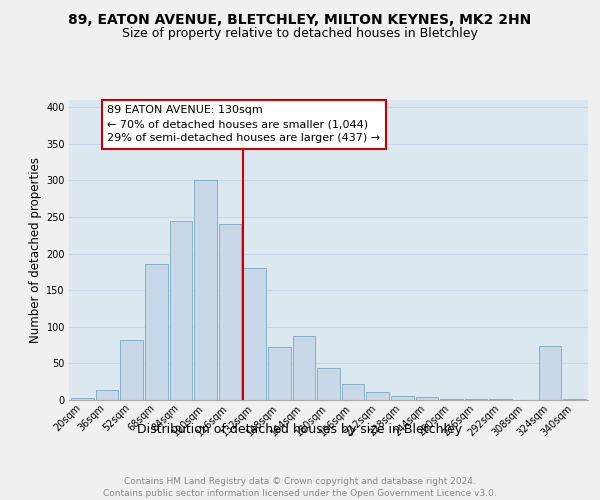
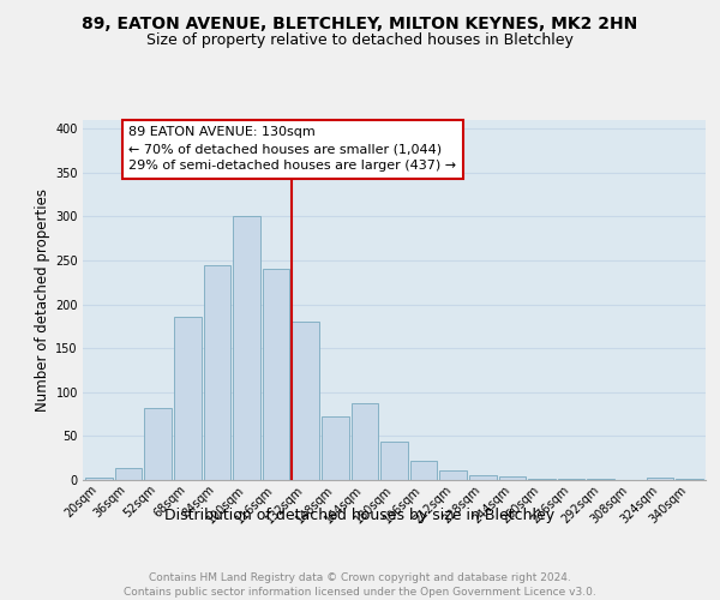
324sqm: 74 -> 3
